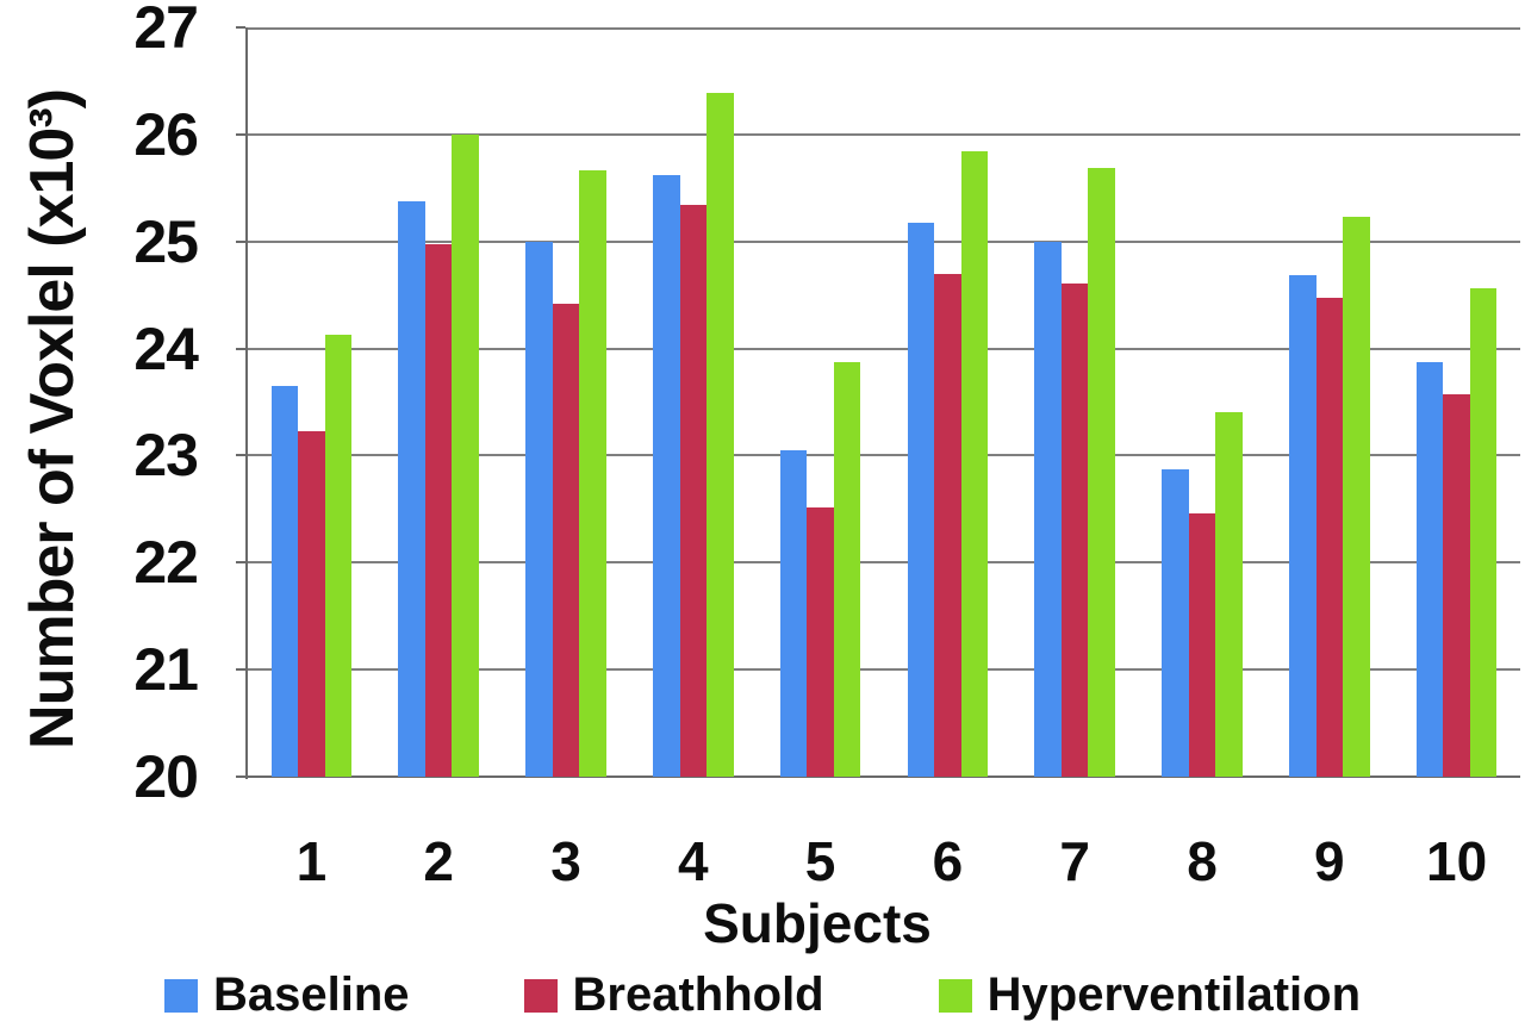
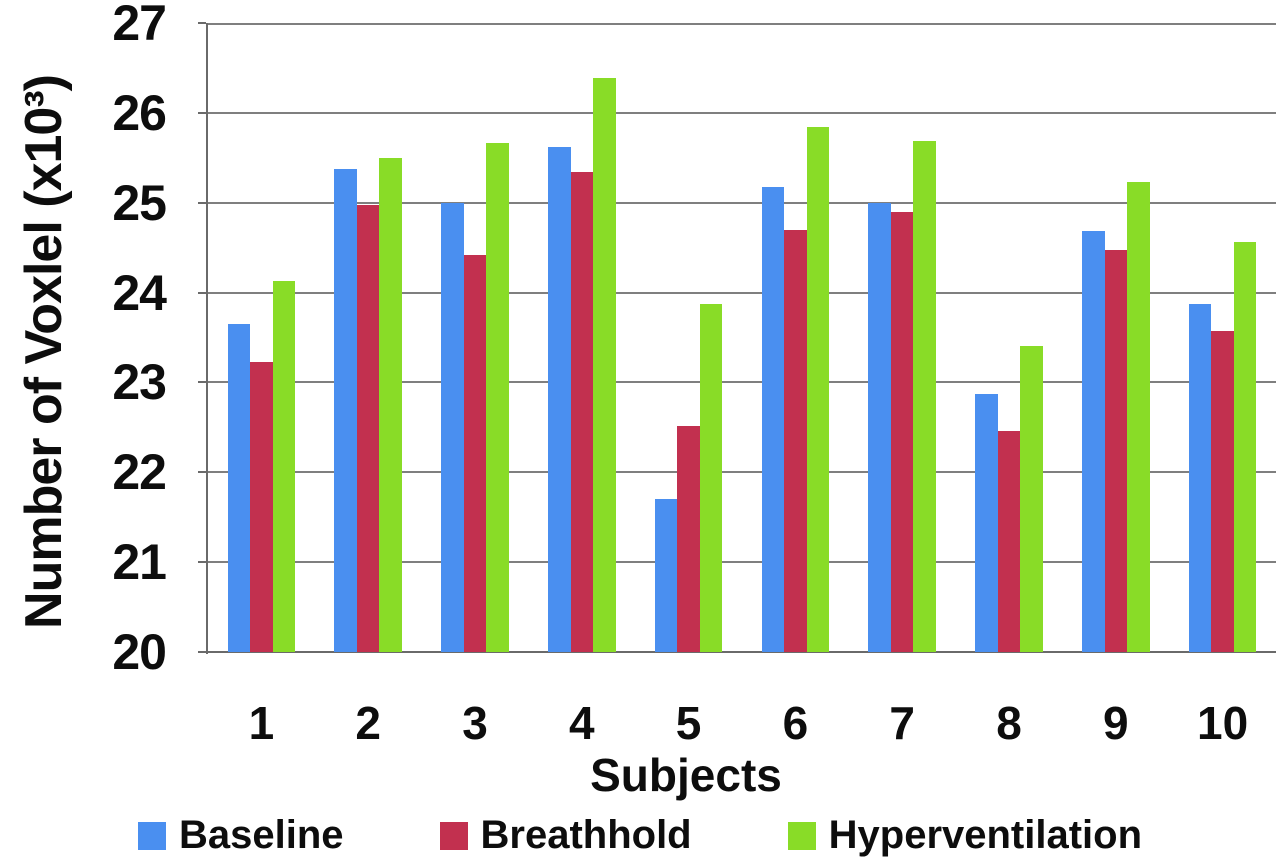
Hyperventilation/2: 26.0 -> 25.5
Baseline/5: 23.1 -> 21.7
Breathhold/7: 24.6 -> 24.9
